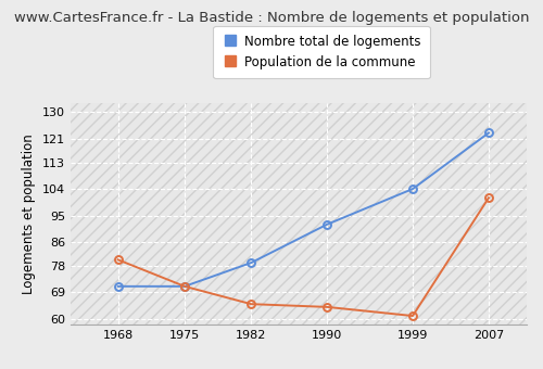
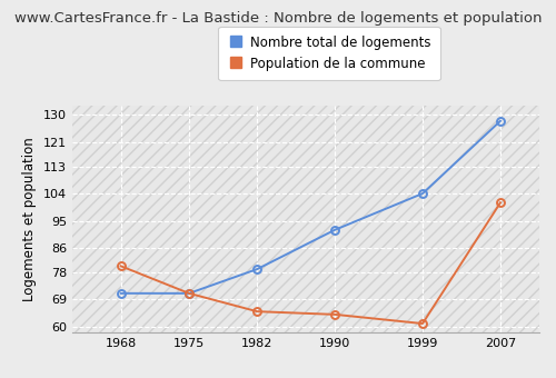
Nombre total de logements/2007: 123 -> 128
